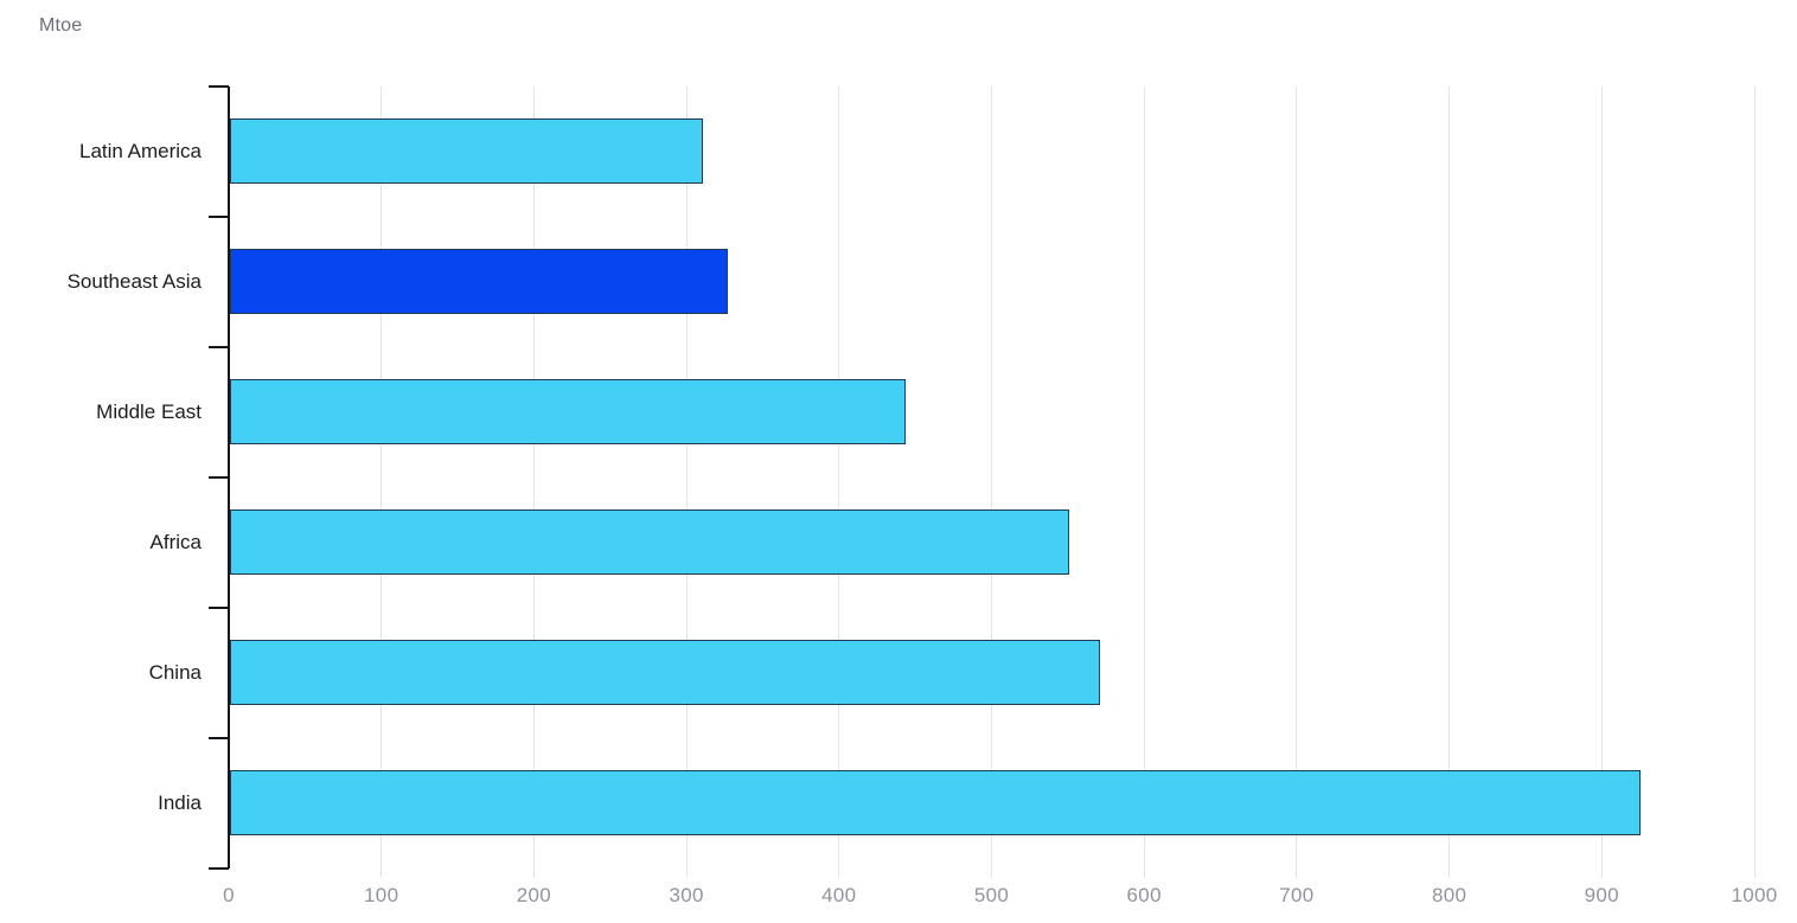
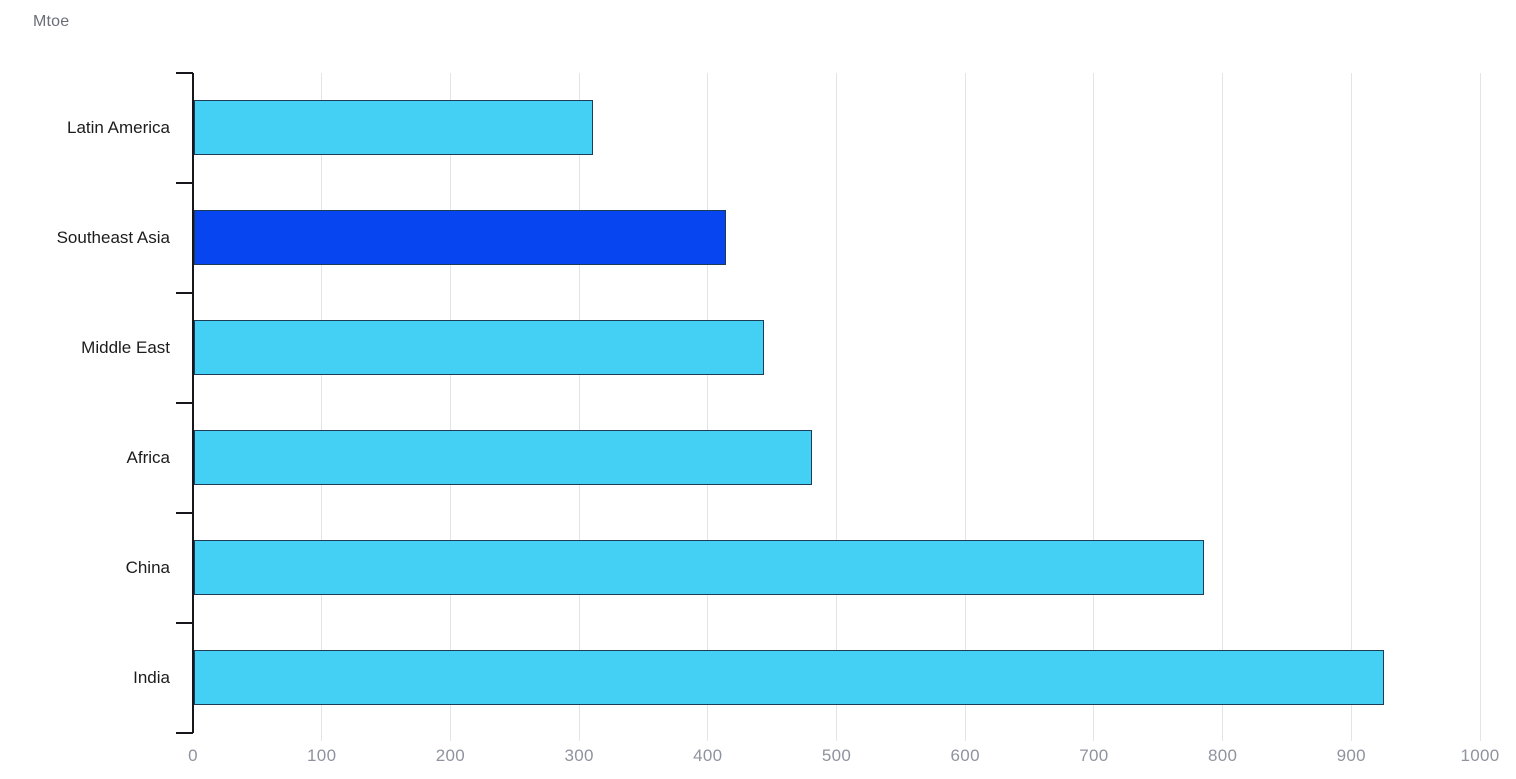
Southeast Asia: 326 -> 413
Africa: 550 -> 480
China: 570 -> 785
